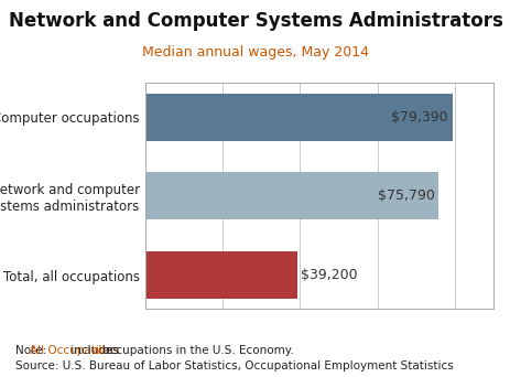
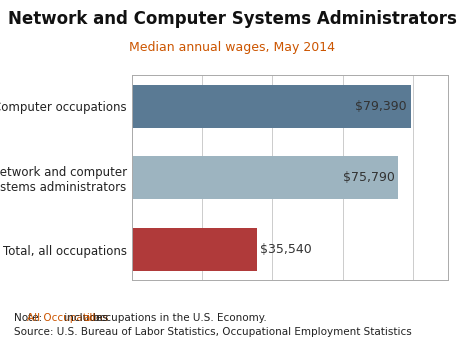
Total, all occupations: $39,200 -> $35,540
